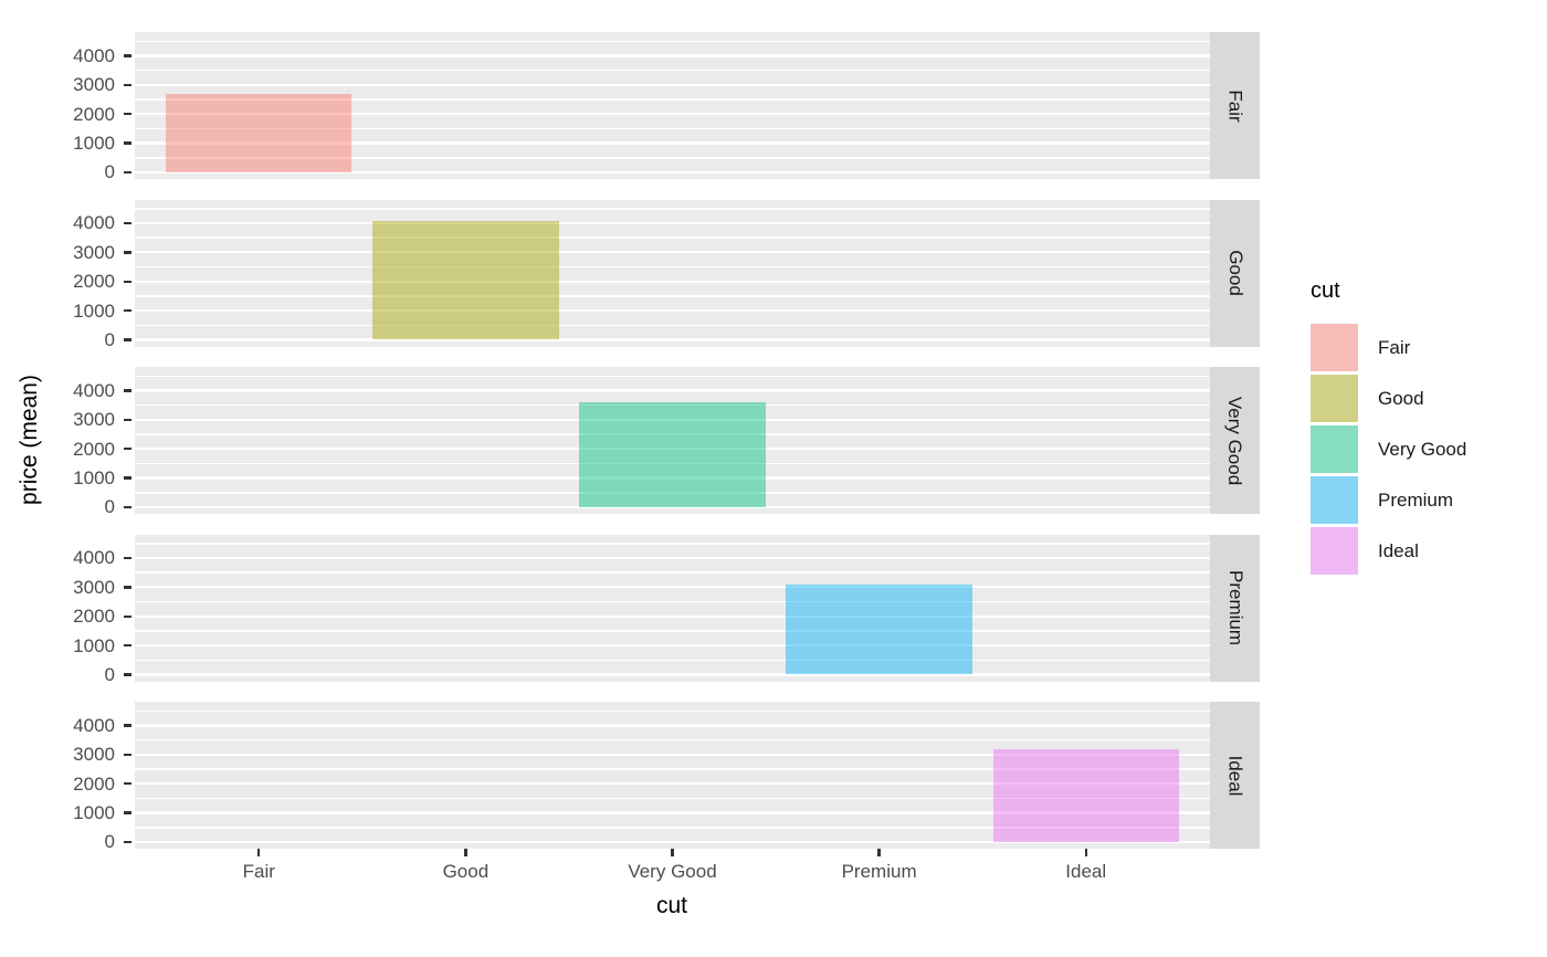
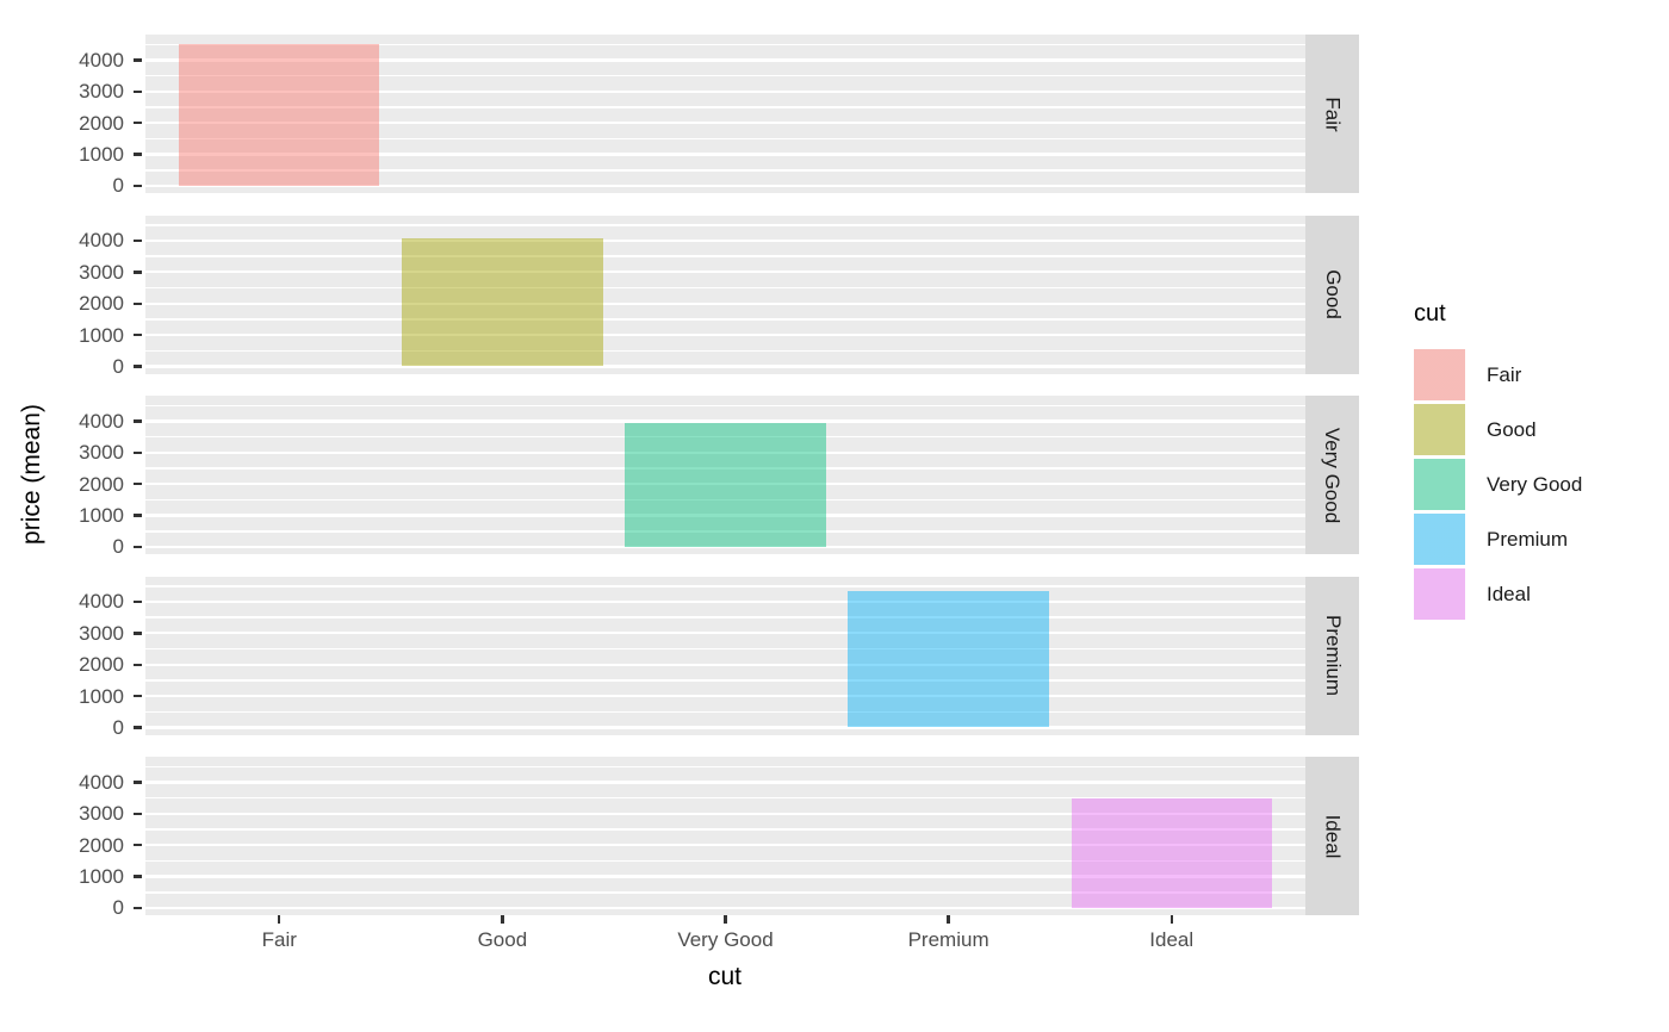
Fair: 2700 -> 4500
Very Good: 3600 -> 3900
Premium: 3100 -> 4400
Ideal: 3200 -> 3500
